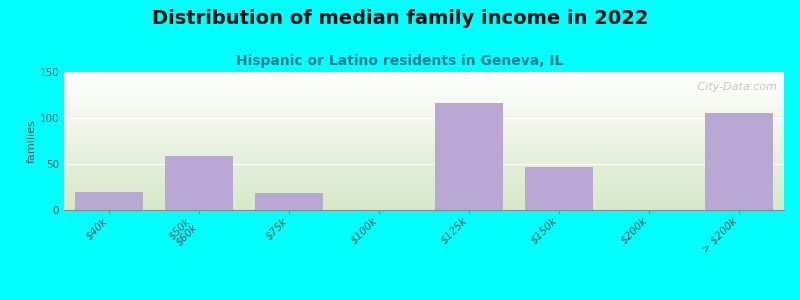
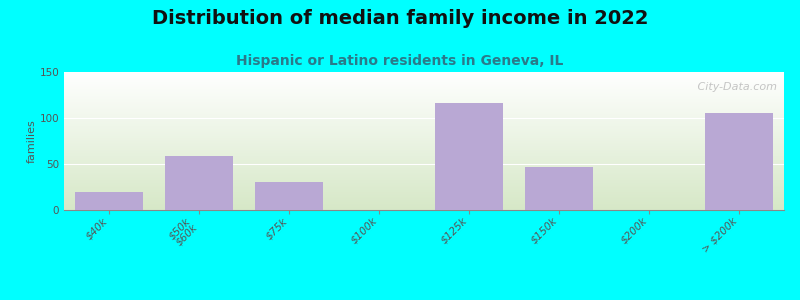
$75k: 18 -> 30
